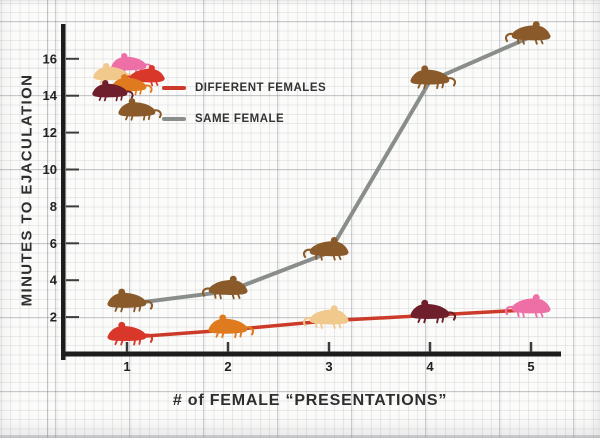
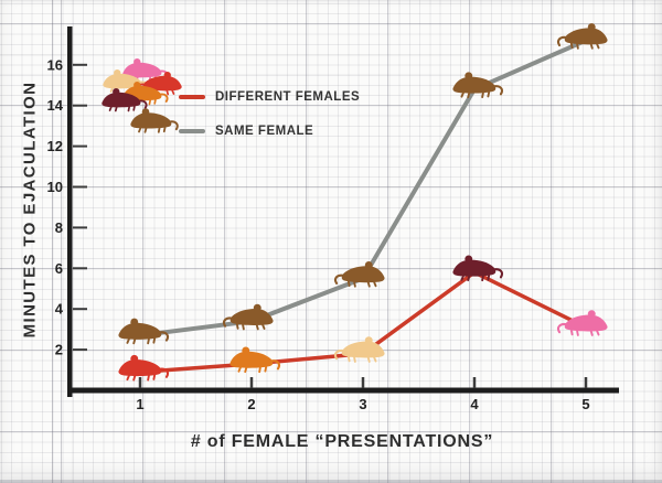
DIFFERENT FEMALES/4: 2.1 -> 5.8
DIFFERENT FEMALES/5: 2.4 -> 3.1
